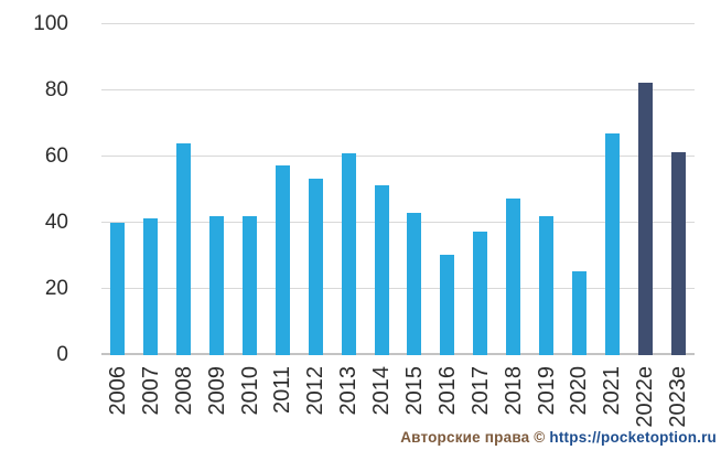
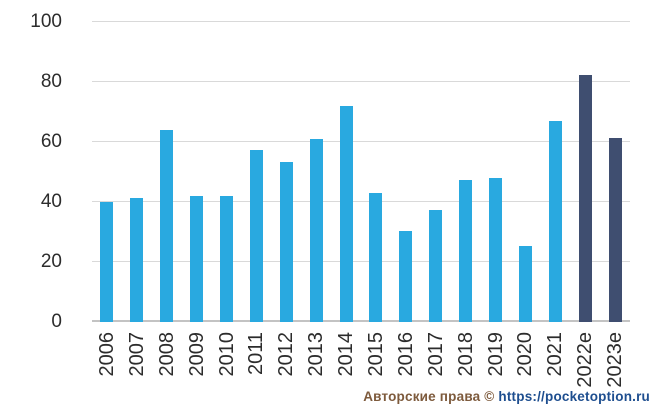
2014: 52 -> 72
2019: 42 -> 48
